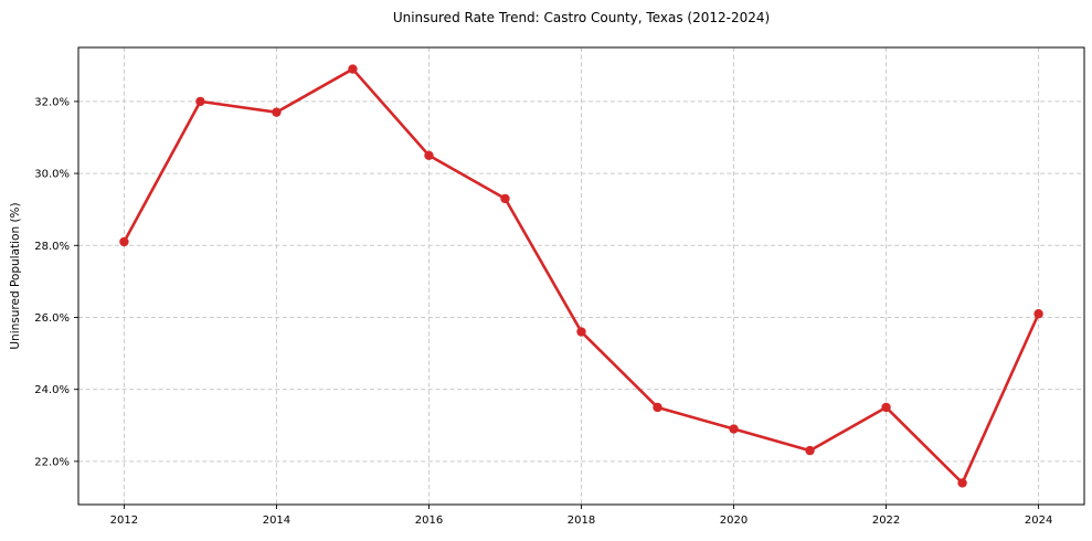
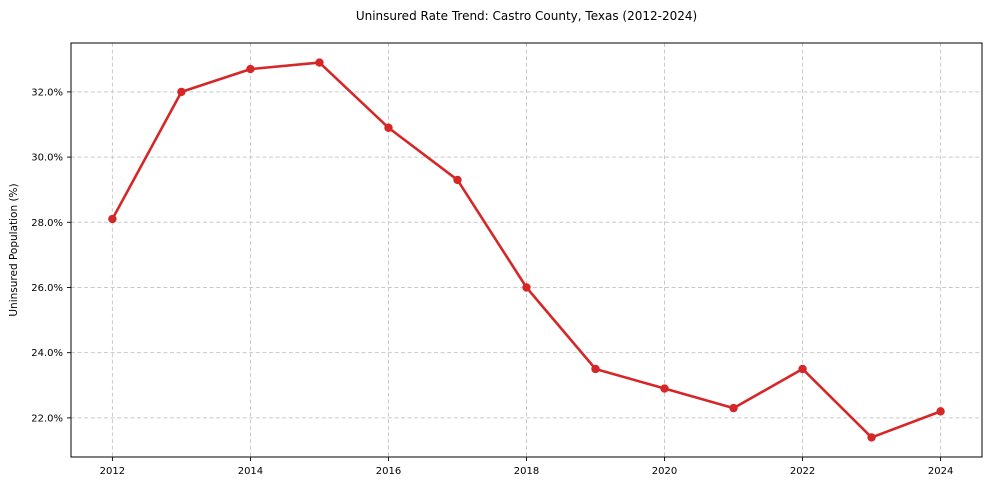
2014: 31.7% -> 32.7%
2016: 30.5% -> 30.9%
2018: 25.6% -> 26.0%
2024: 26.1% -> 22.2%
